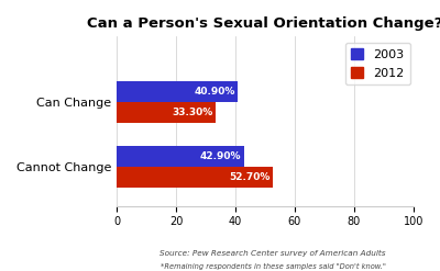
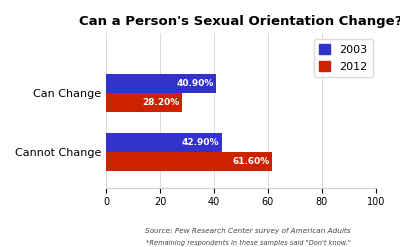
2012/Can Change: 33.30% -> 28.20%
2012/Cannot Change: 52.70% -> 61.60%
